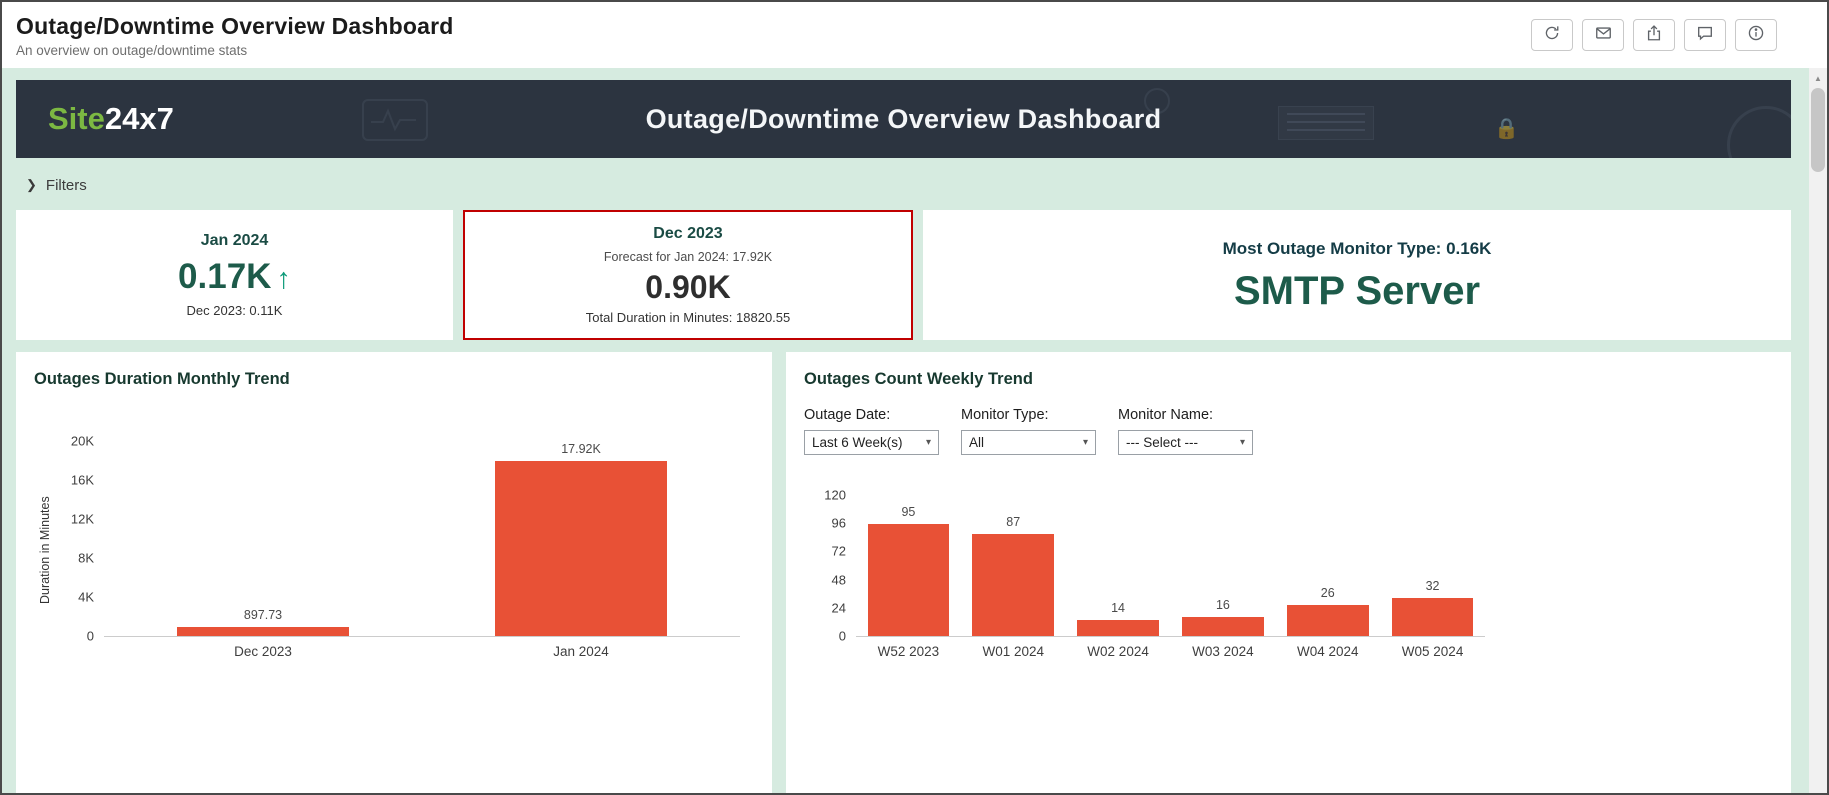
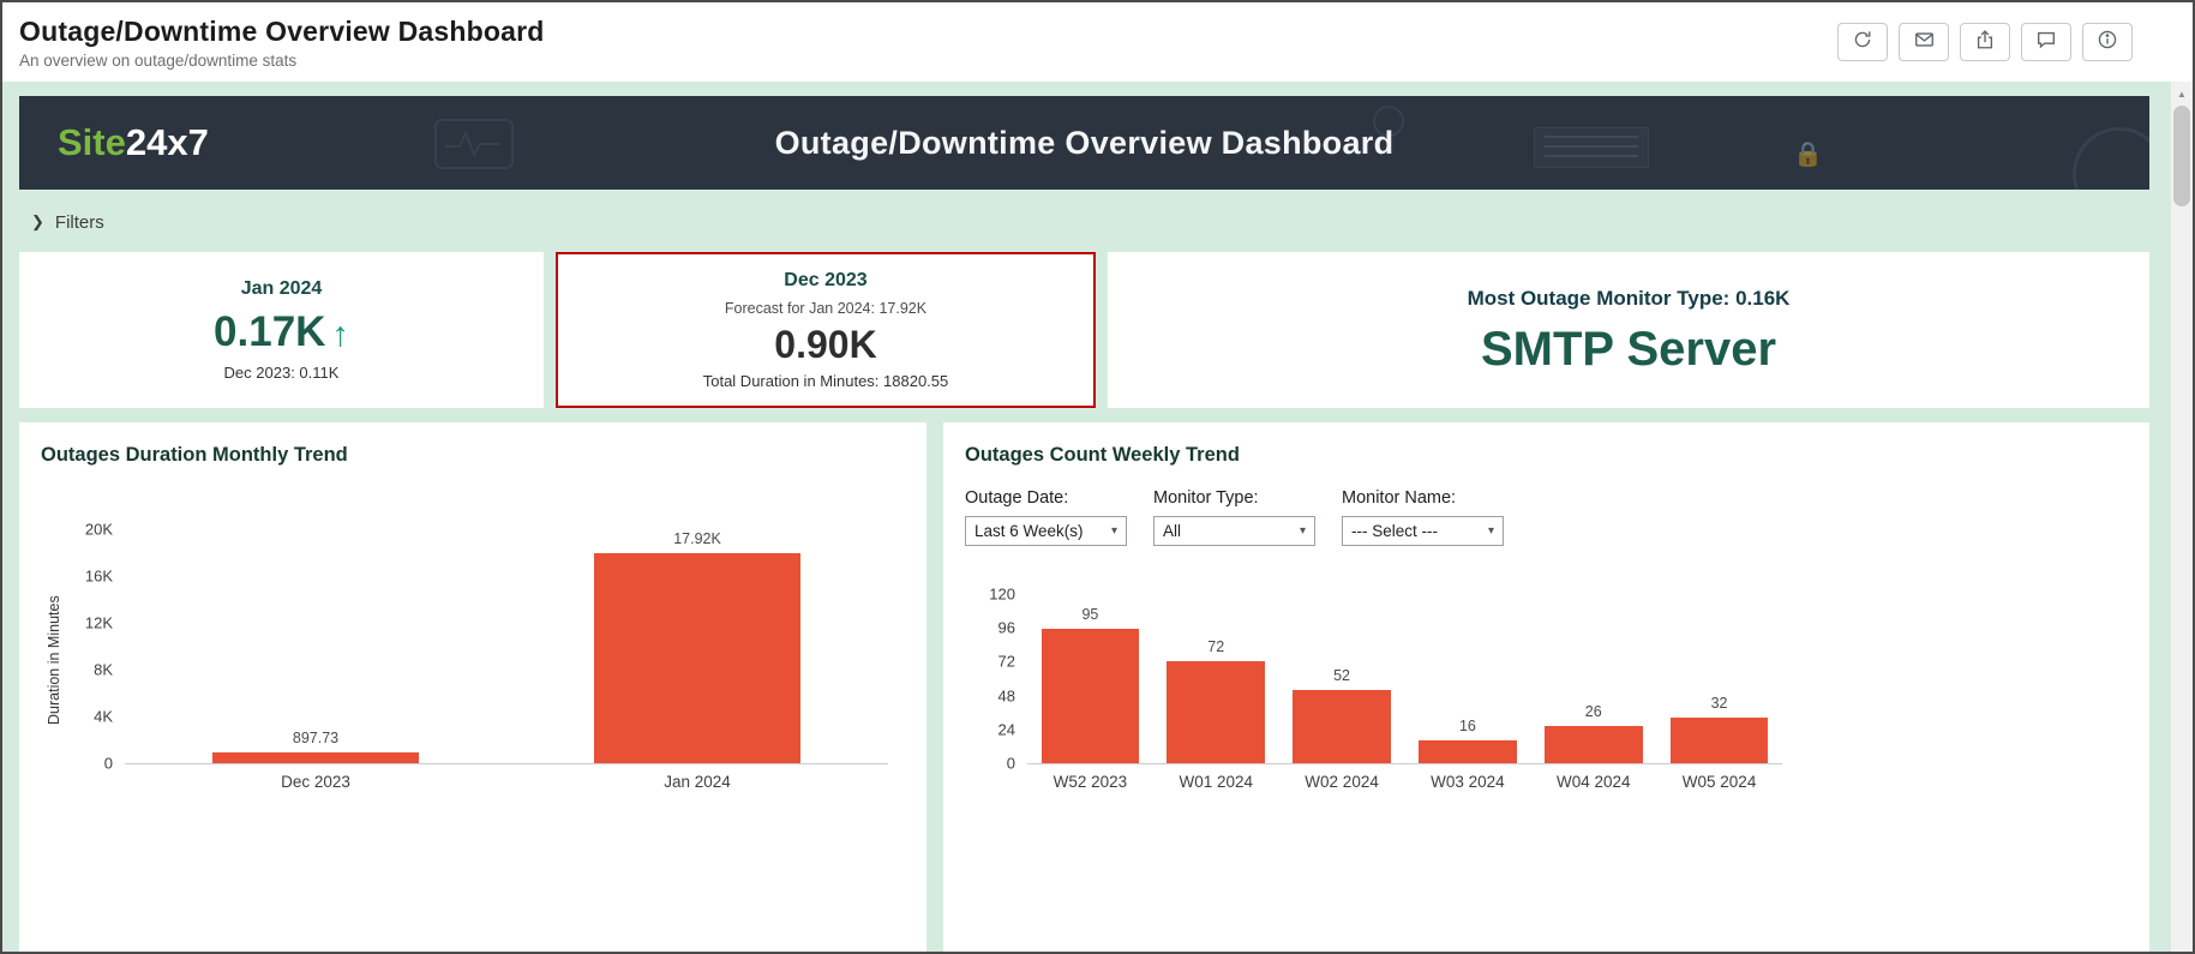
Outages Count Weekly Trend/W01 2024: 87 -> 72
Outages Count Weekly Trend/W02 2024: 14 -> 52
